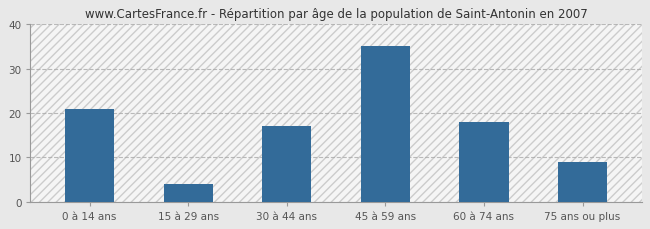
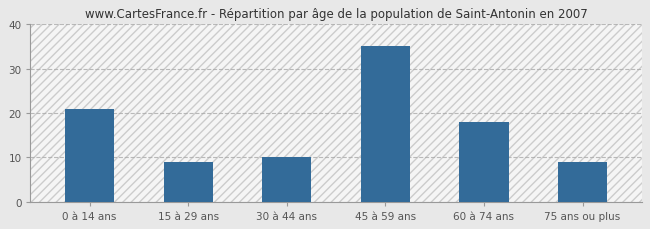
15 à 29 ans: 4 -> 9
30 à 44 ans: 17 -> 10
